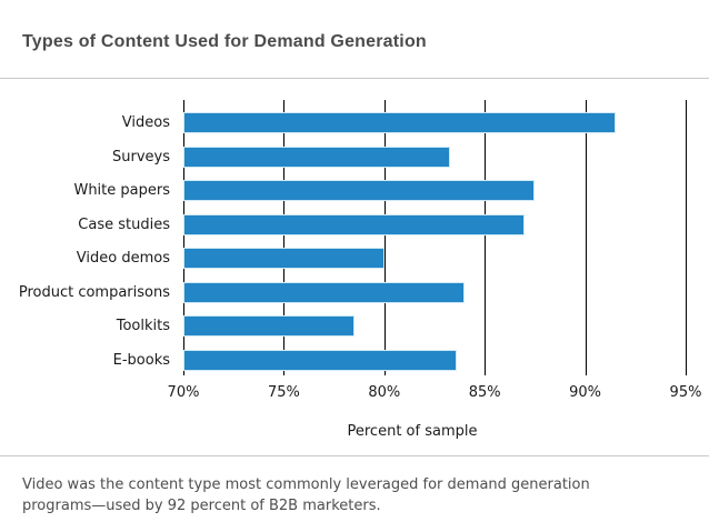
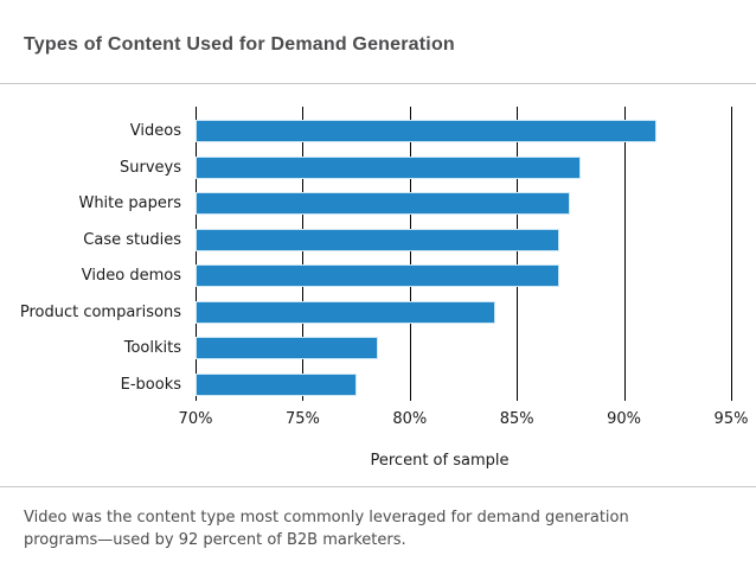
Surveys: 83.3% -> 88.0%
Video demos: 80.0% -> 87.0%
E-books: 83.6% -> 77.5%
